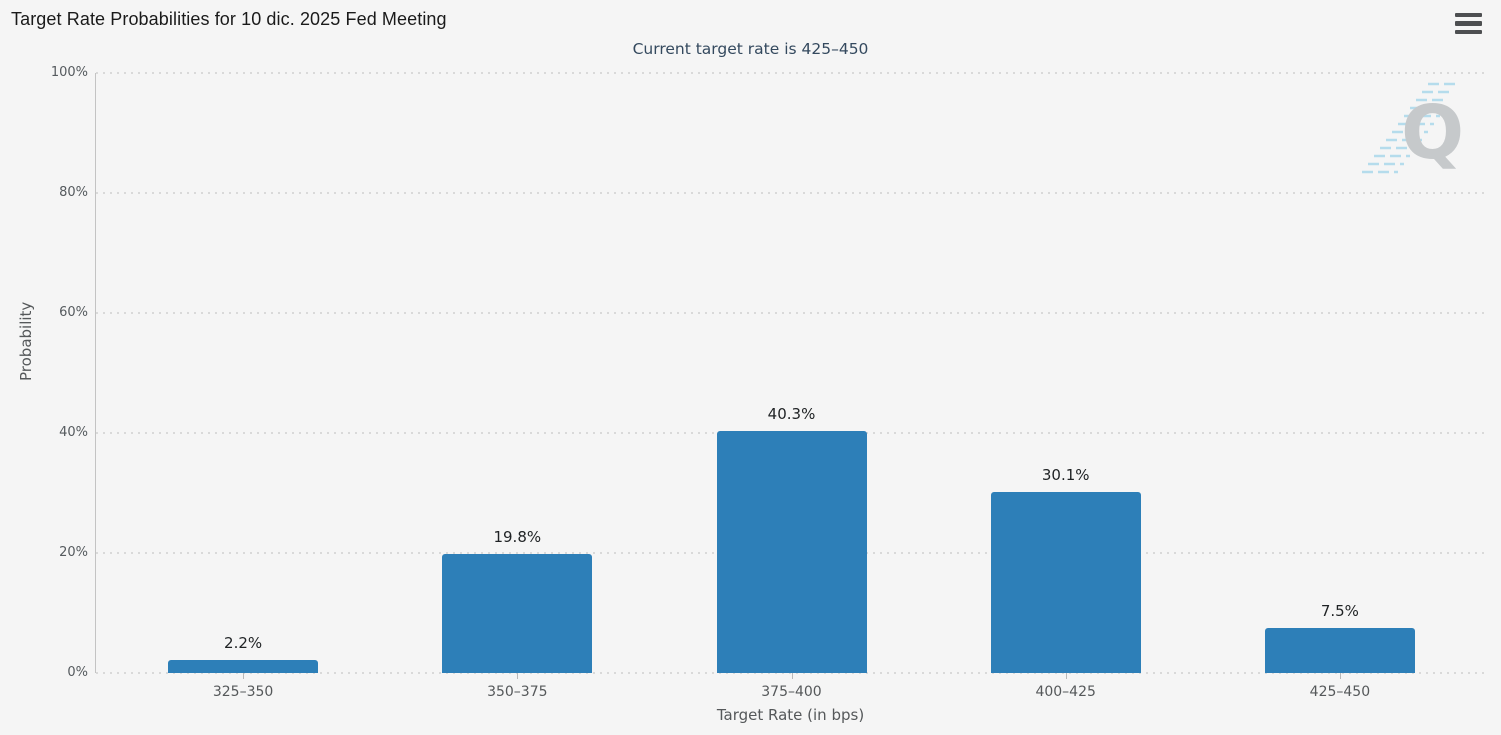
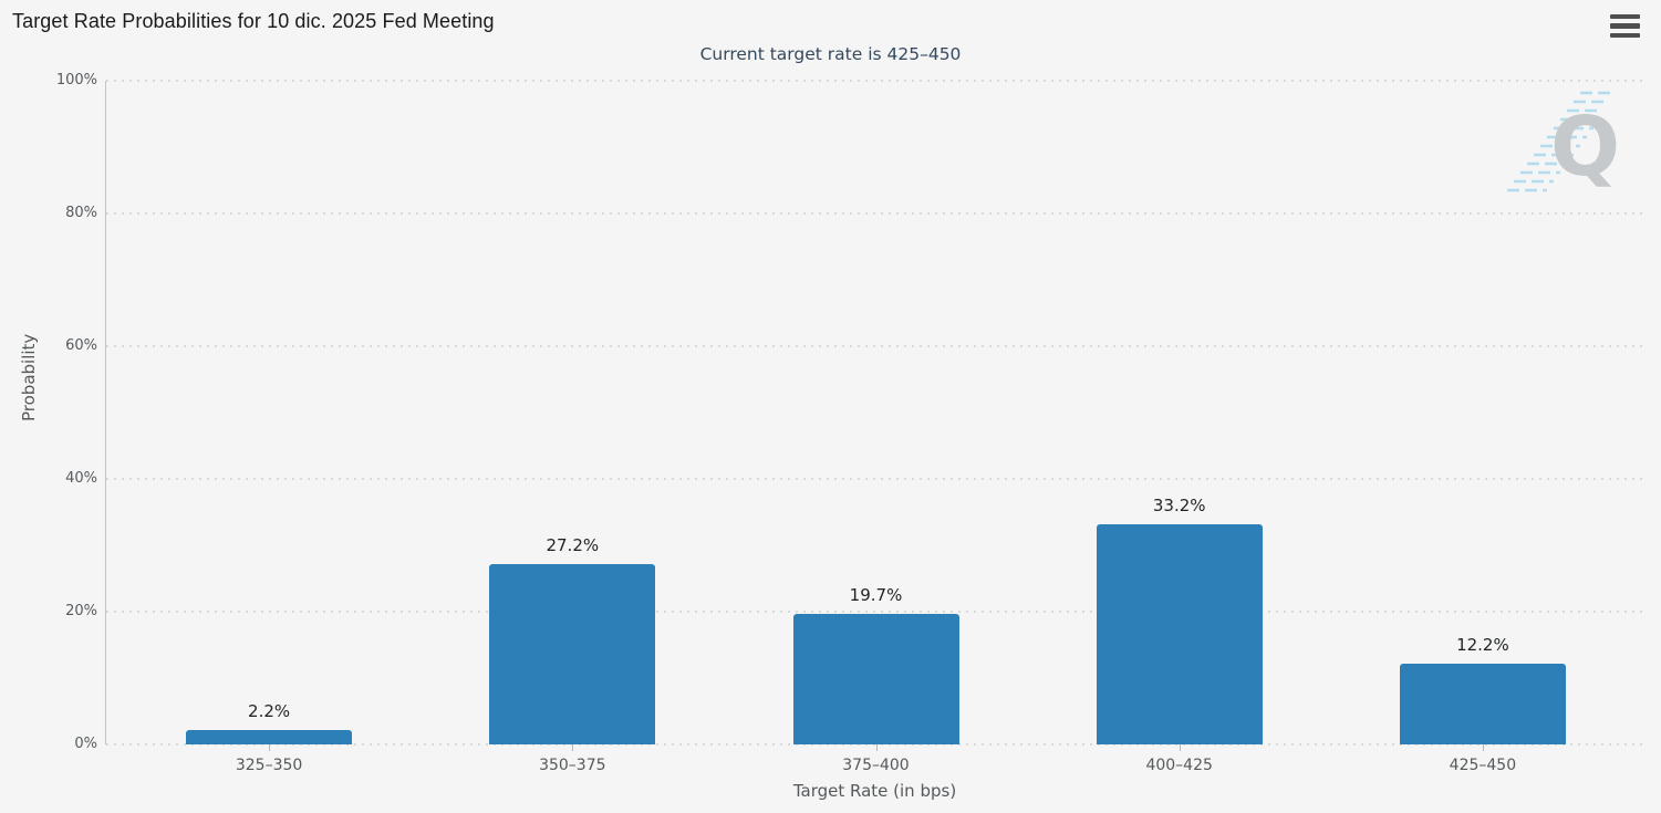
350–375: 19.8% -> 27.2%
375–400: 40.3% -> 19.7%
400–425: 30.1% -> 33.2%
425–450: 7.5% -> 12.2%
